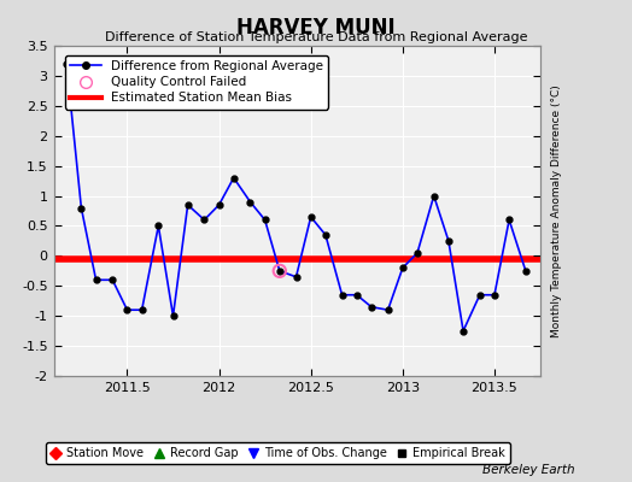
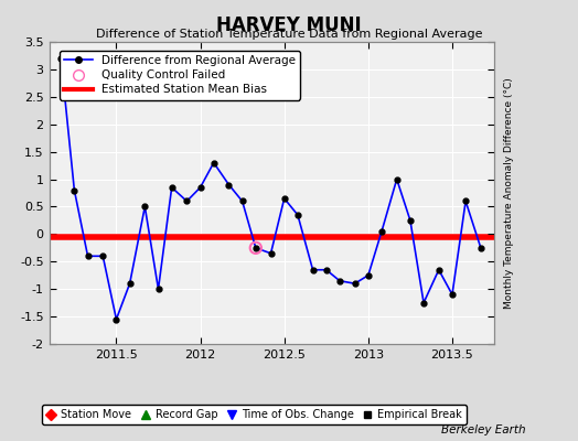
Time of Obs. Change/2011.5: -0.90 -> -1.55
Time of Obs. Change/2013: -0.20 -> -0.75
Time of Obs. Change/2013.5: -0.65 -> -1.10
